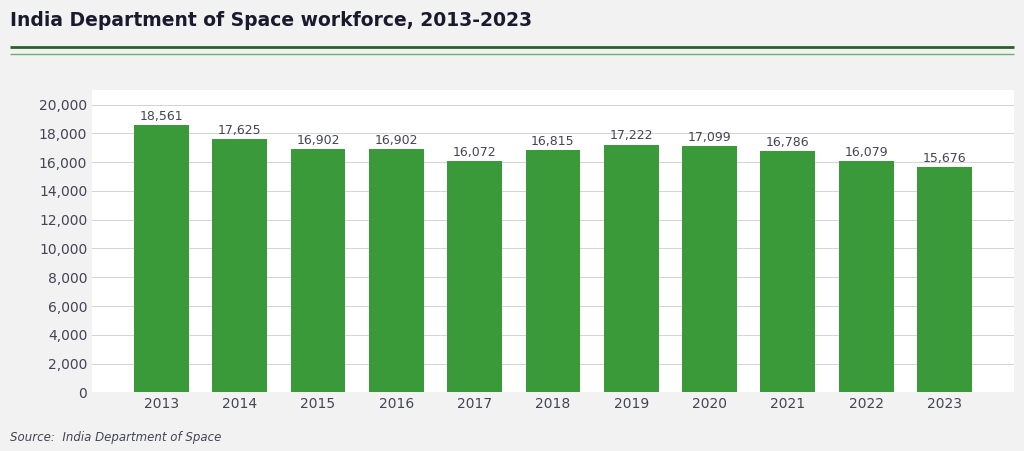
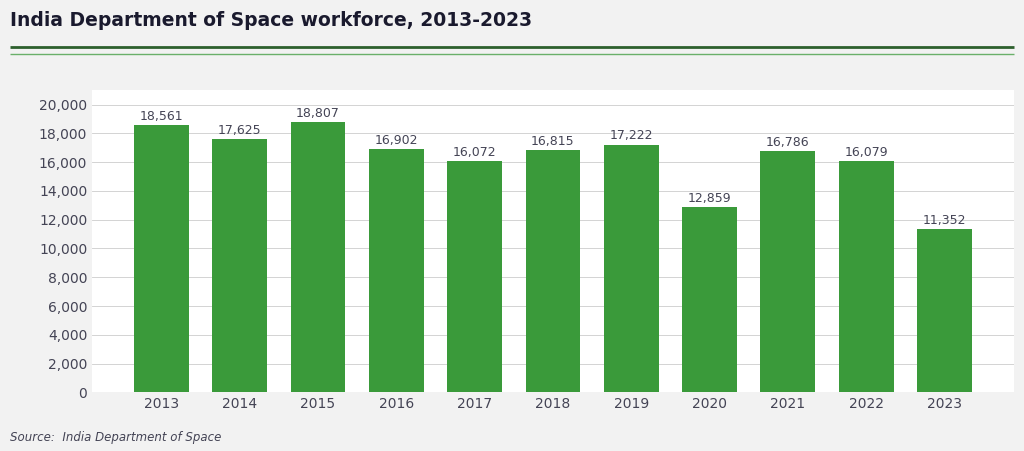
2015: 16,902 -> 18,807
2020: 17,099 -> 12,859
2023: 15,676 -> 11,352
